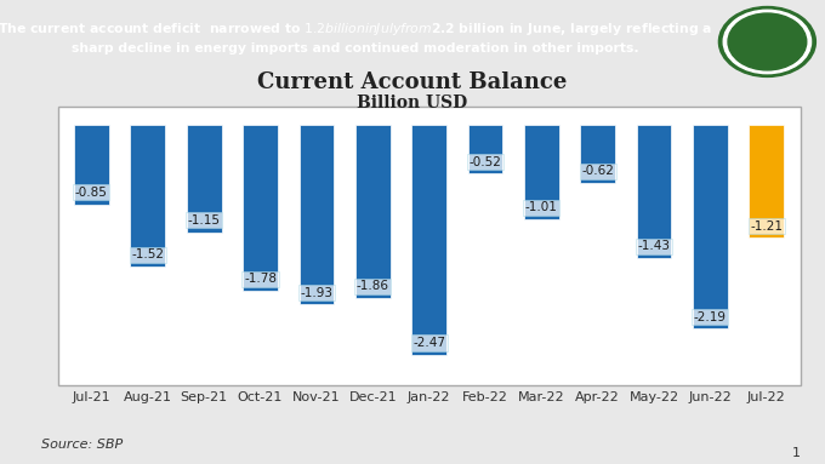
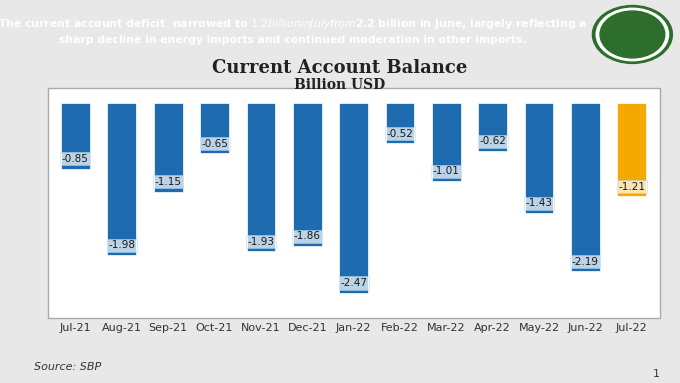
Aug-21: -1.52 -> -1.98
Oct-21: -1.78 -> -0.65
